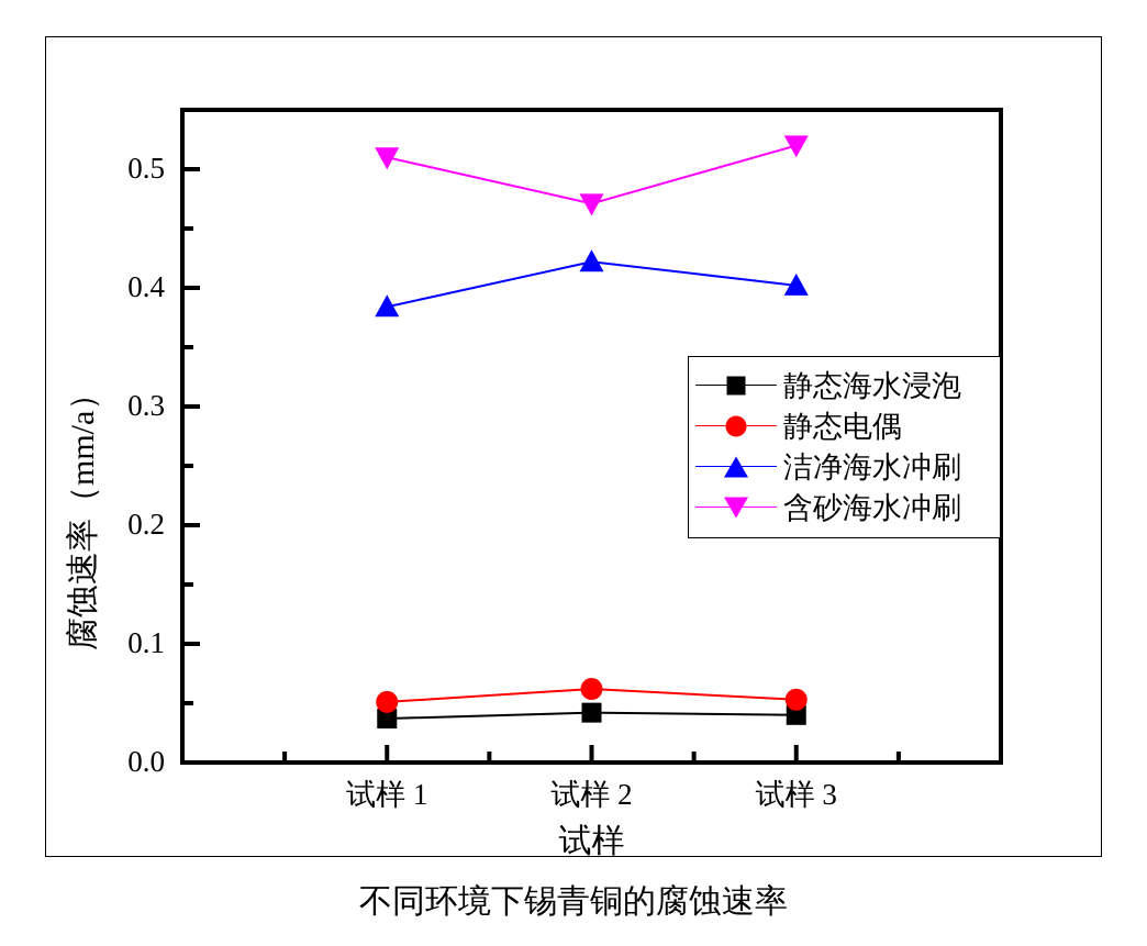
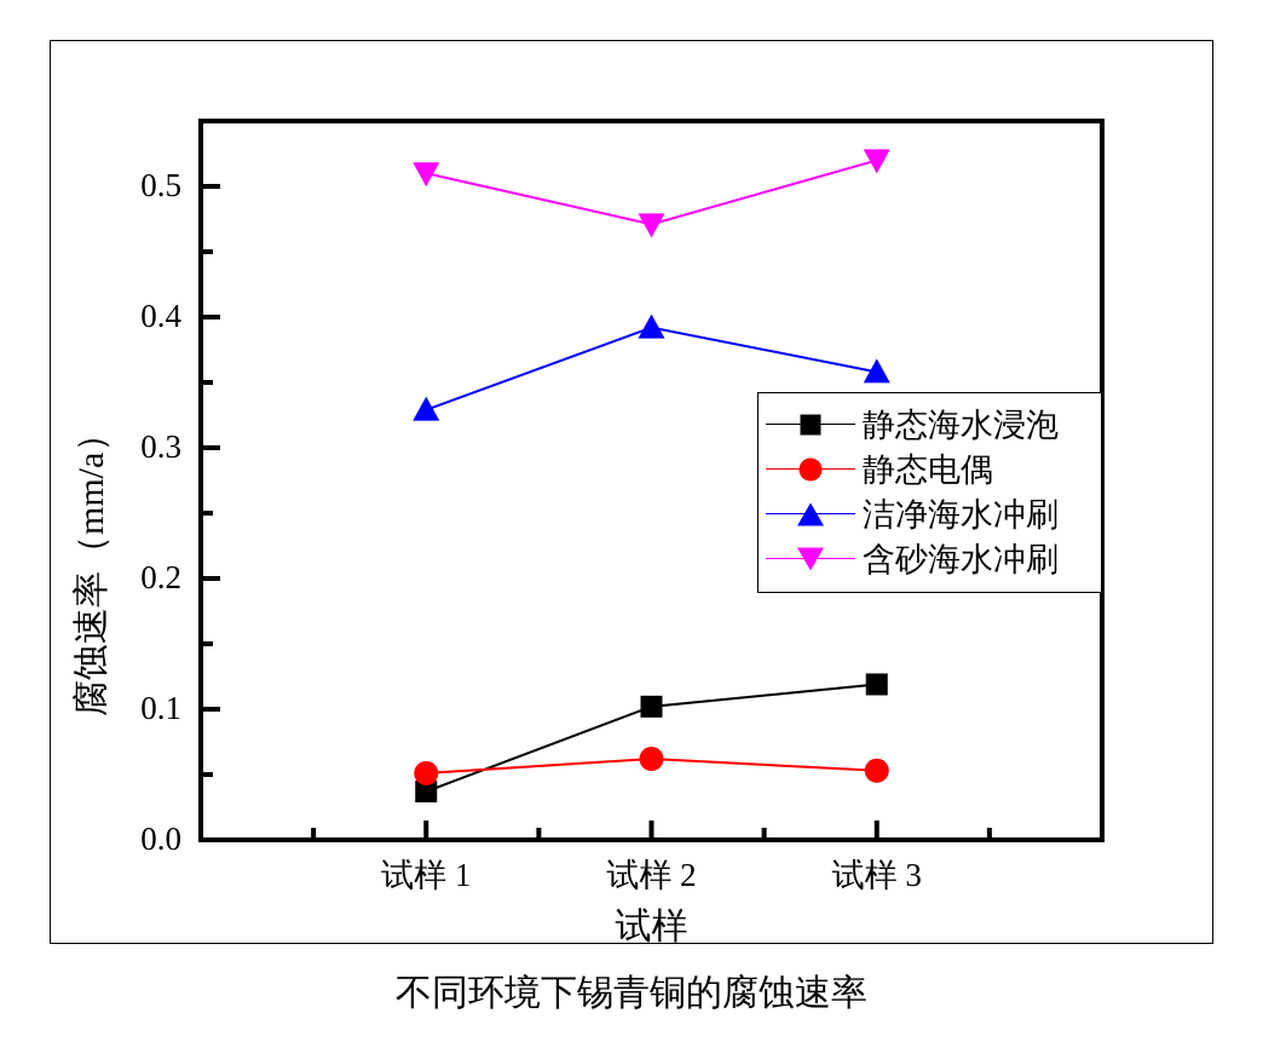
洁净海水冲刷/试样 1: 0.384 -> 0.329
静态海水浸泡/试样 2: 0.042 -> 0.102
洁净海水冲刷/试样 2: 0.422 -> 0.392
静态海水浸泡/试样 3: 0.040 -> 0.119
洁净海水冲刷/试样 3: 0.402 -> 0.358
